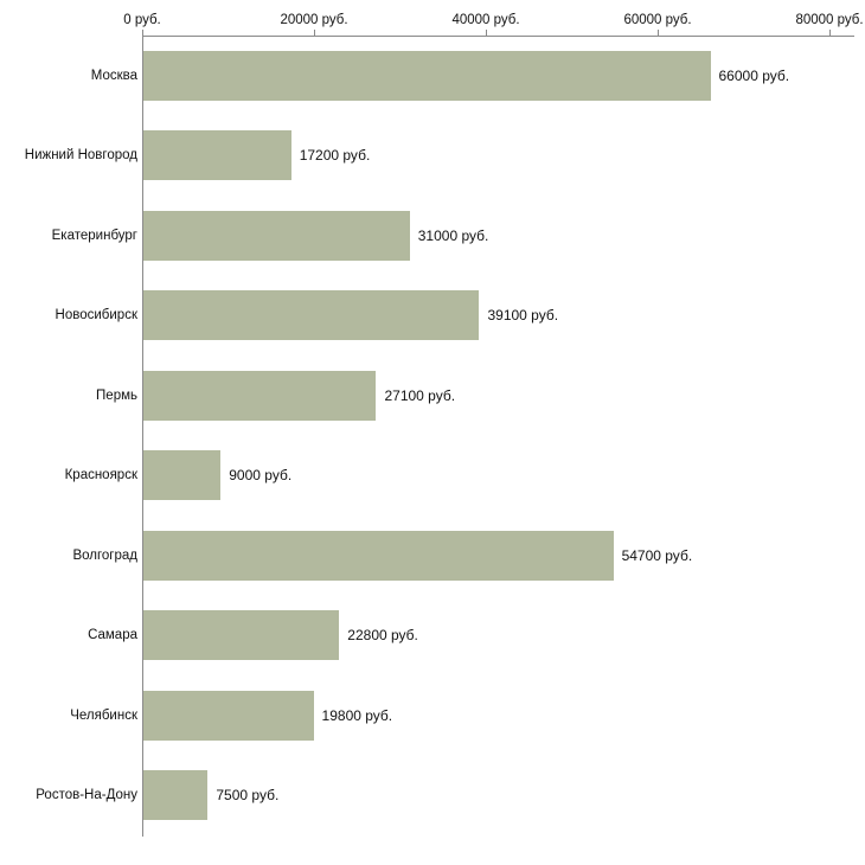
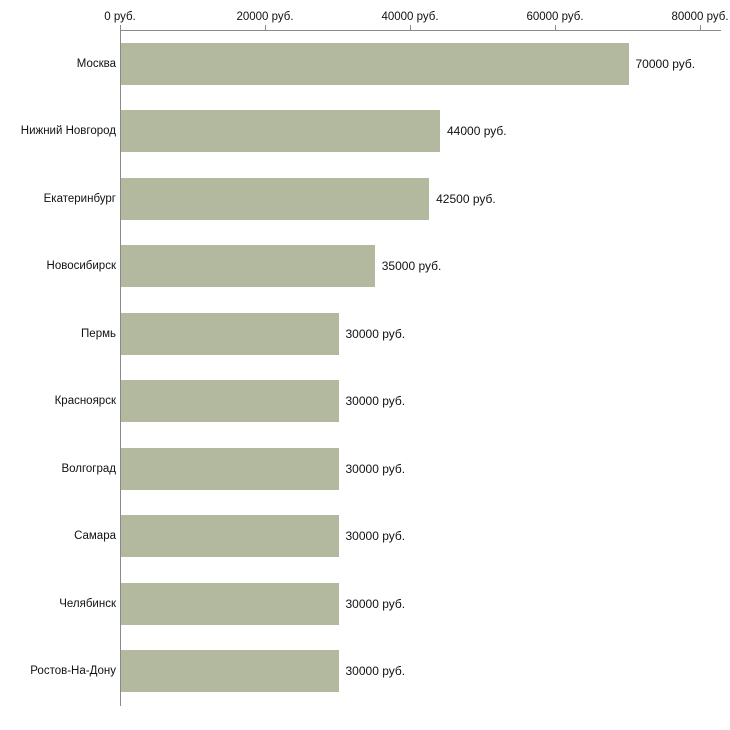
Москва: 66000 -> 70000
Нижний Новгород: 17200 -> 44000
Екатеринбург: 31000 -> 42500
Новосибирск: 39100 -> 35000
Пермь: 27100 -> 30000
Красноярск: 9000 -> 30000
Волгоград: 54700 -> 30000
Самара: 22800 -> 30000
Челябинск: 19800 -> 30000
Ростов-На-Дону: 7500 -> 30000
